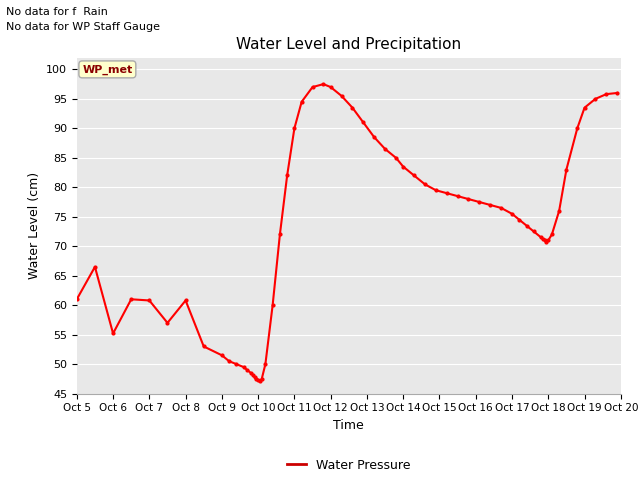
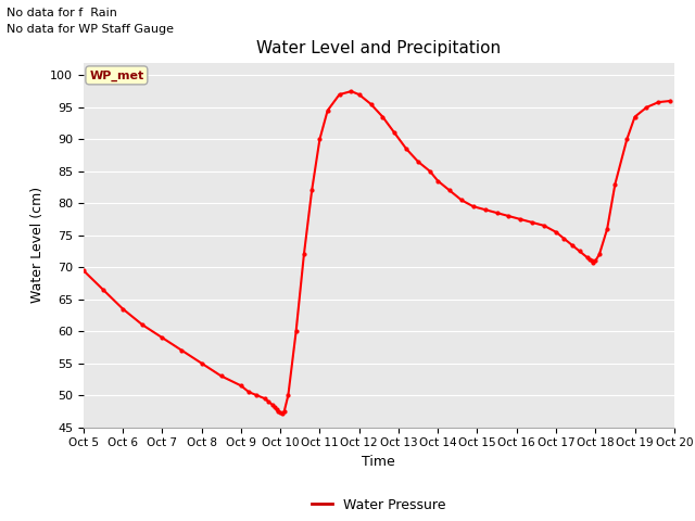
Oct 5: 61.0 -> 69.5
Oct 6: 55.2 -> 63.5
Oct 7: 60.8 -> 59.0
Oct 8: 60.8 -> 55.0
